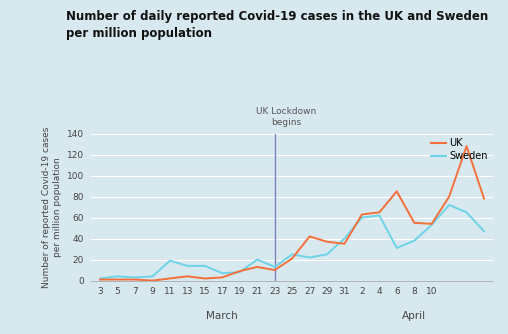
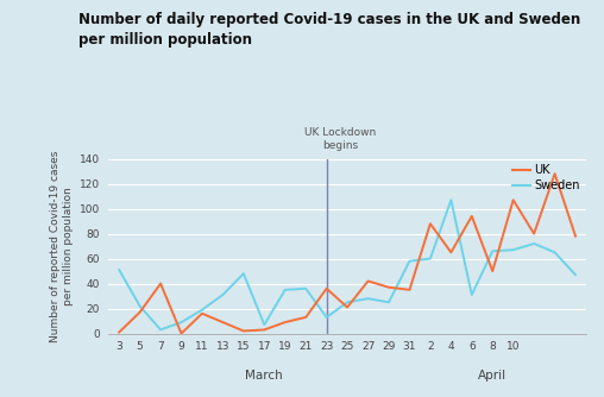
Sweden/3: 2 -> 51
UK/5: 1 -> 17
Sweden/5: 4 -> 22
UK/7: 1 -> 40
Sweden/9: 4 -> 9
UK/11: 2 -> 16
UK/13: 4 -> 9
Sweden/13: 14 -> 31
Sweden/15: 14 -> 48
Sweden/19: 8 -> 35
Sweden/21: 20 -> 36
UK/23: 10 -> 36
Sweden/27: 22 -> 28
Sweden/31: 40 -> 58
UK/2: 63 -> 88
Sweden/4: 62 -> 107
UK/6: 85 -> 94
UK/8: 55 -> 50
Sweden/8: 38 -> 66
UK/10: 54 -> 107
Sweden/10: 53 -> 67
